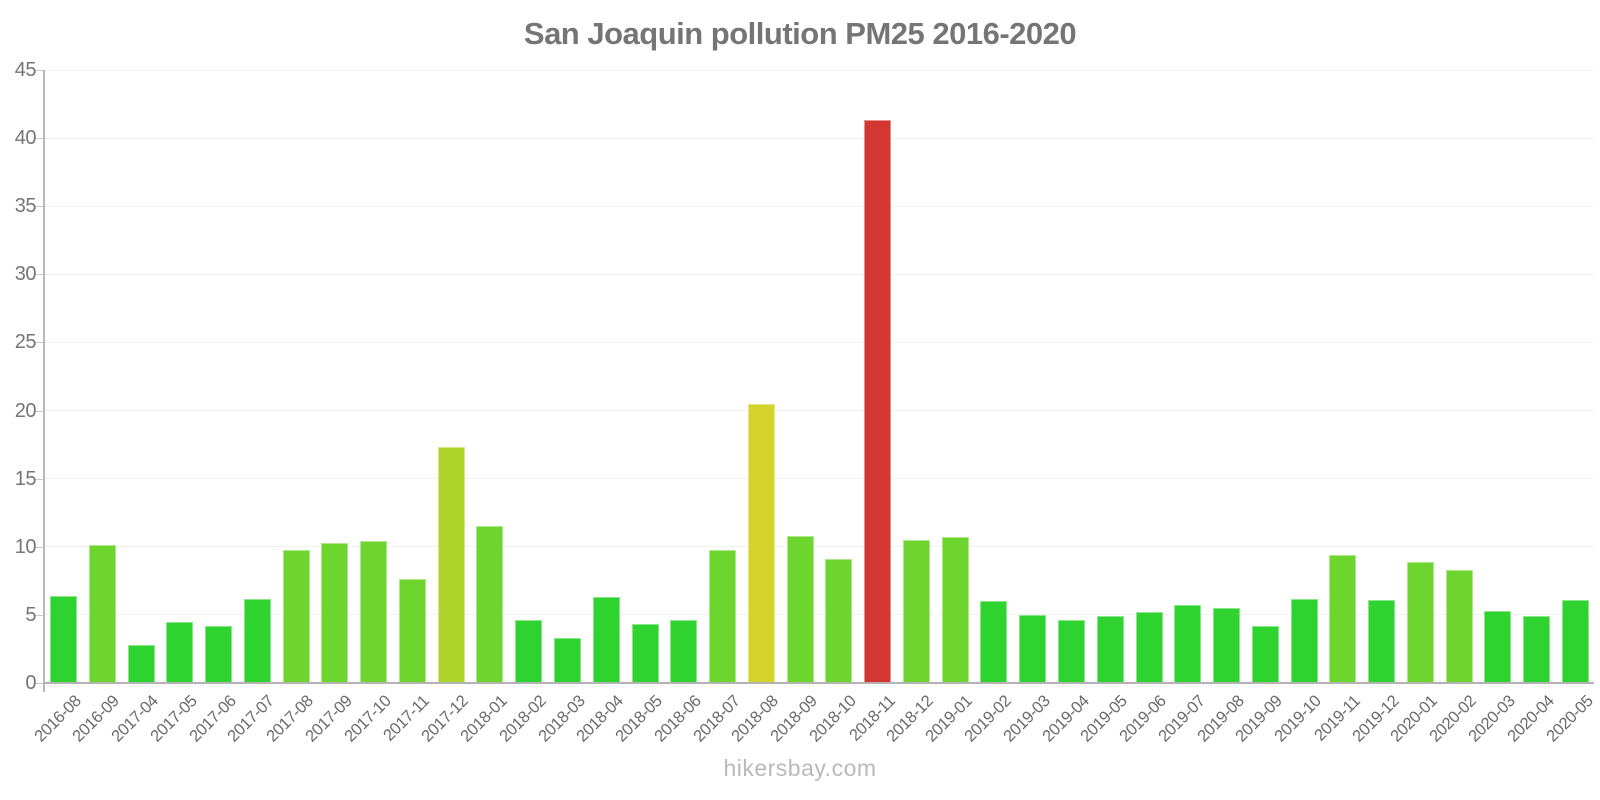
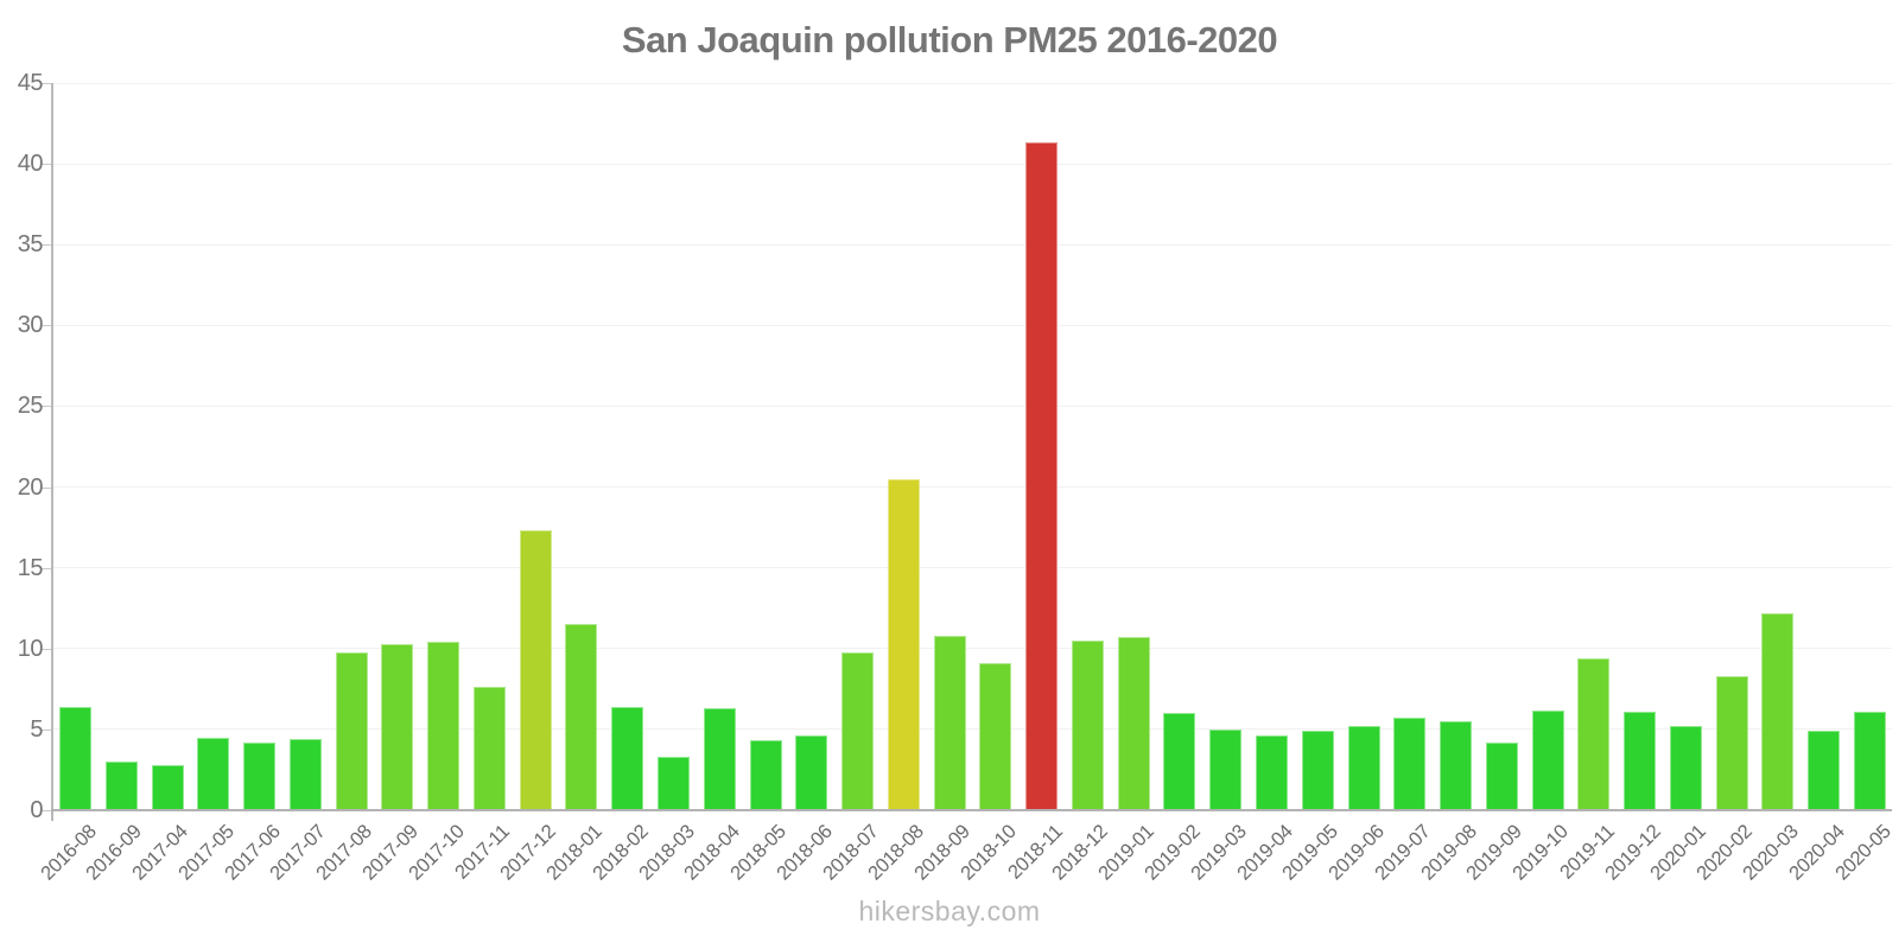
2016-09: 10.1 -> 3.0
2017-07: 6.2 -> 4.4
2018-02: 4.6 -> 6.4
2020-01: 8.9 -> 5.2
2020-03: 5.3 -> 12.2
